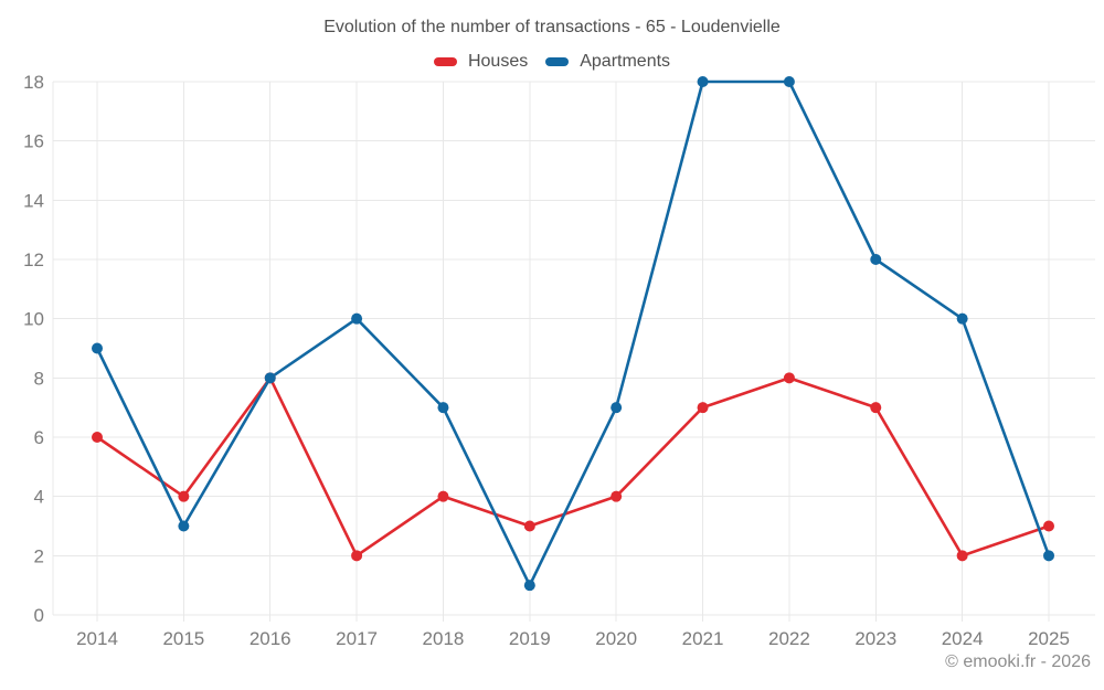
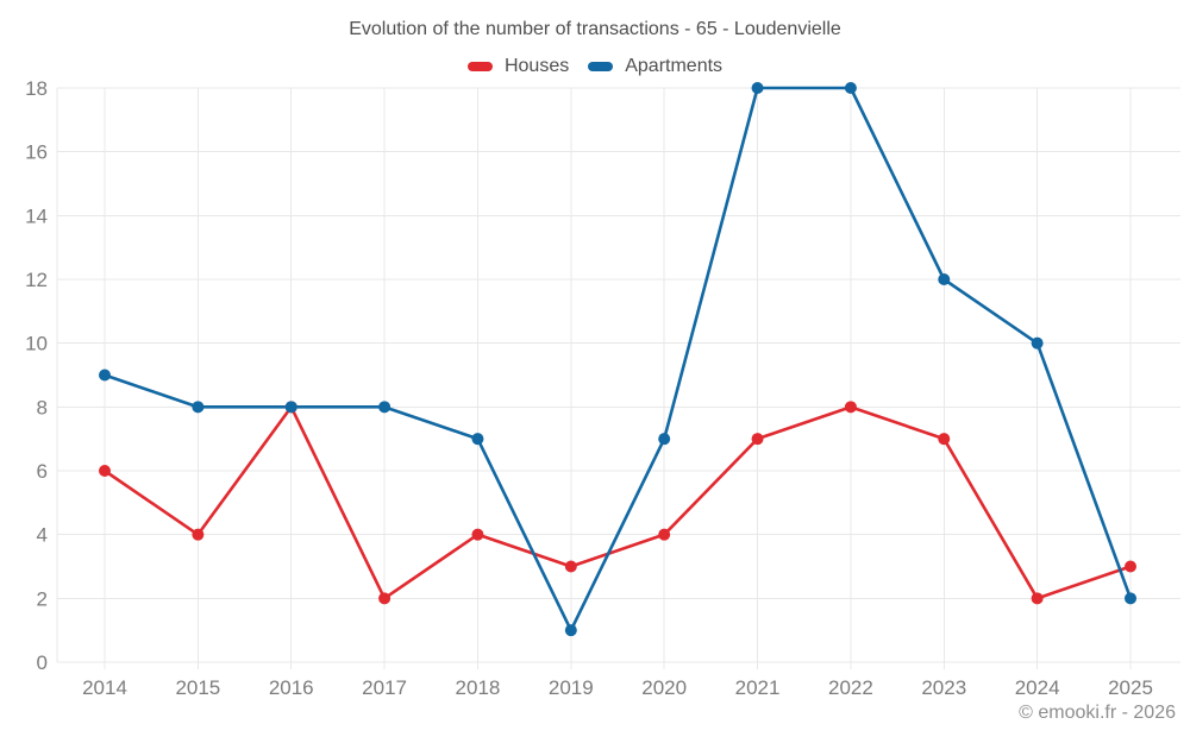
Apartments/2015: 3 -> 8
Apartments/2017: 10 -> 8
